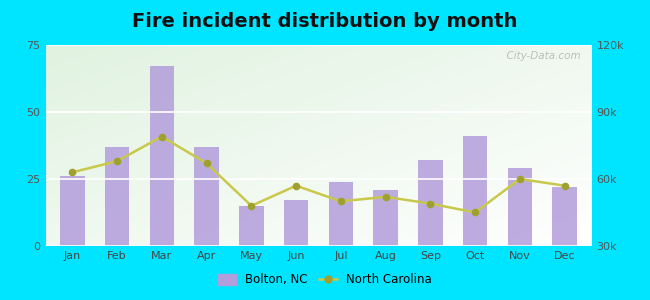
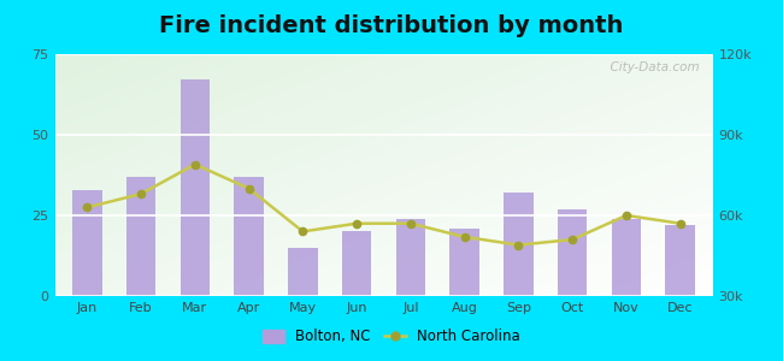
Bolton, NC/Jan: 26 -> 33
North Carolina/Apr: 67k -> 70k
North Carolina/May: 48k -> 54k
Bolton, NC/Jun: 17 -> 20
North Carolina/Jul: 50k -> 57k
Bolton, NC/Oct: 41 -> 27
North Carolina/Oct: 45k -> 51k
Bolton, NC/Nov: 29 -> 24
